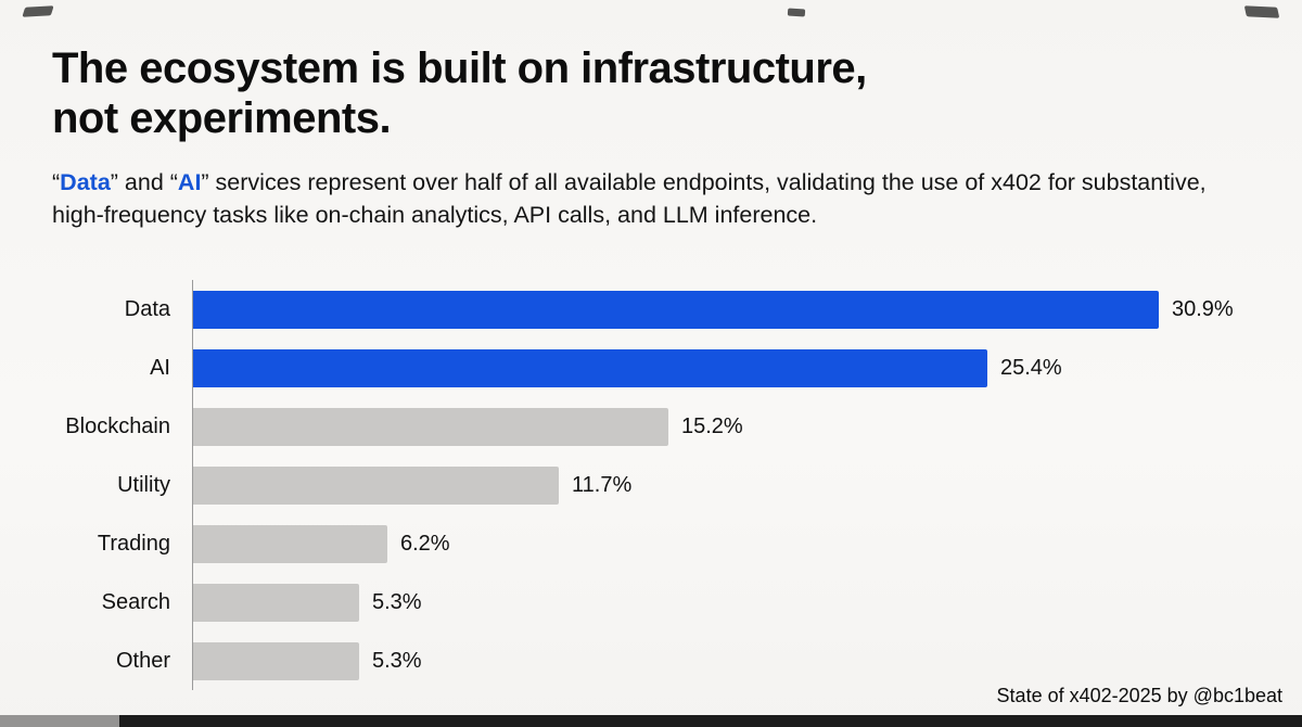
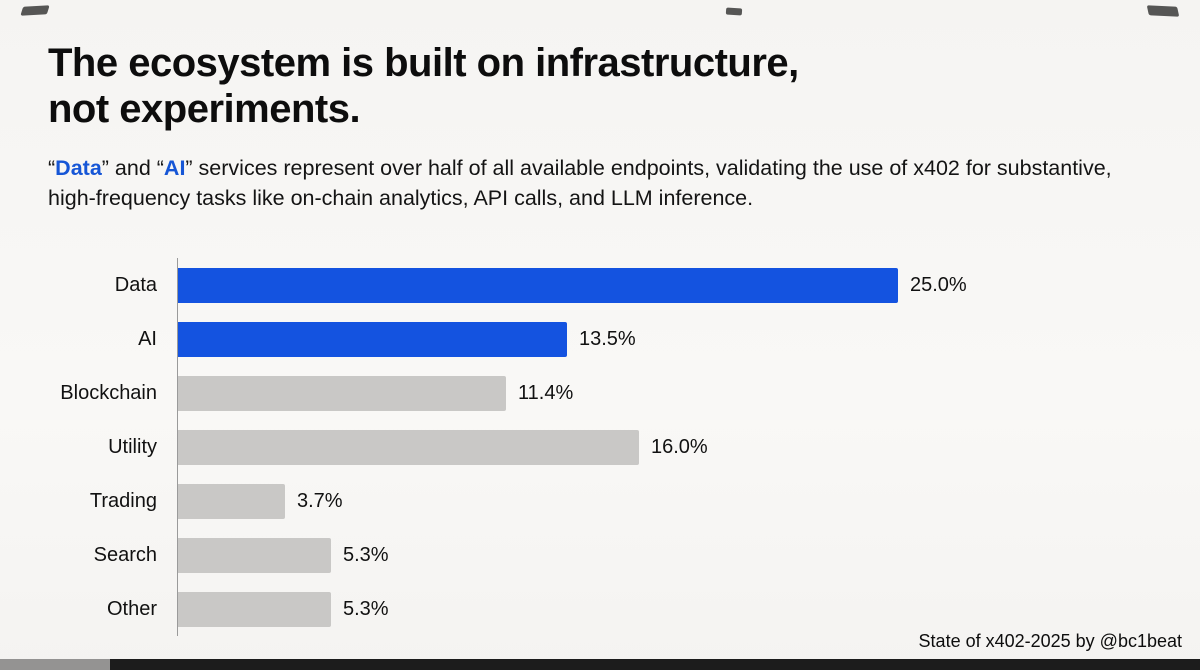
Data: 30.9% -> 25.0%
AI: 25.4% -> 13.5%
Blockchain: 15.2% -> 11.4%
Utility: 11.7% -> 16.0%
Trading: 6.2% -> 3.7%
